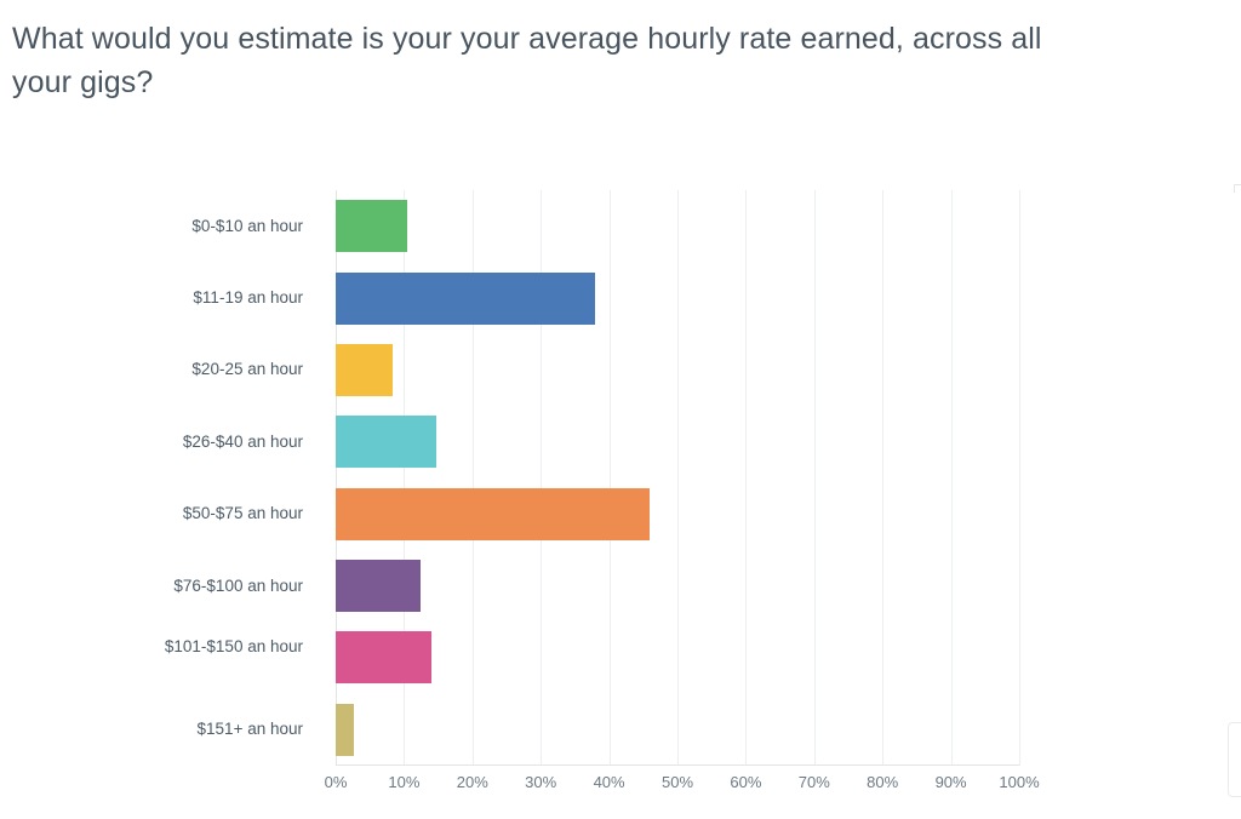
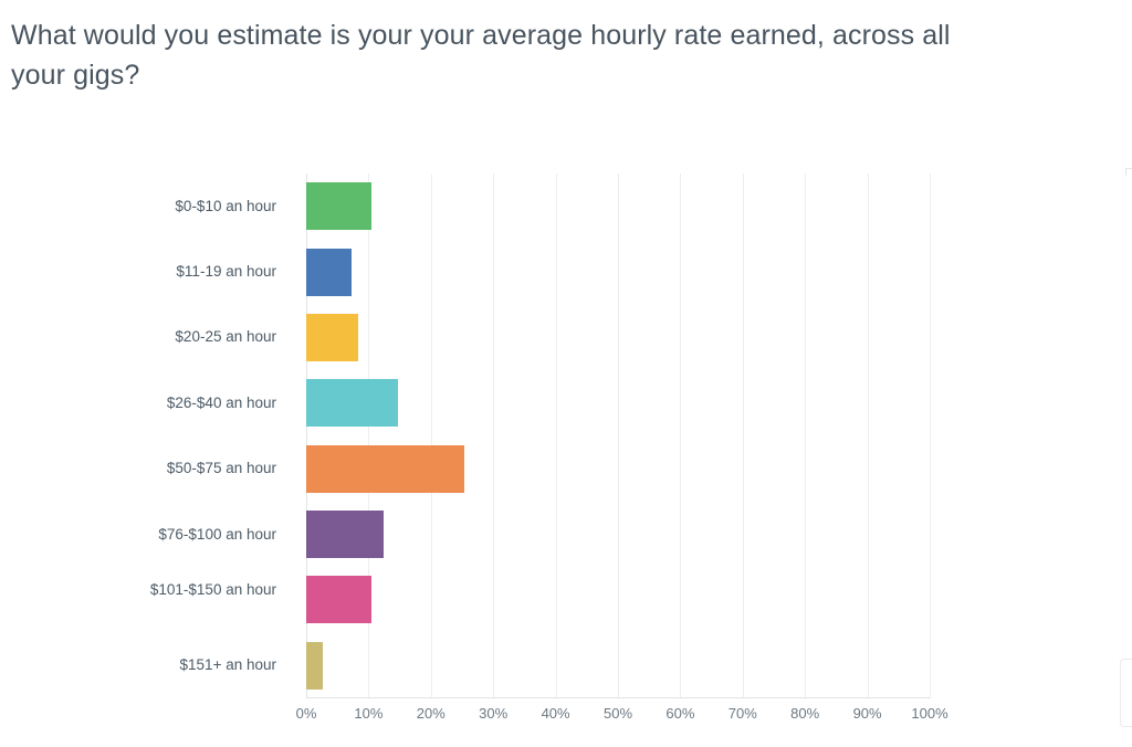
$11-19 an hour: 38% -> 7%
$50-$75 an hour: 46% -> 25%
$101-$150 an hour: 14% -> 10%
